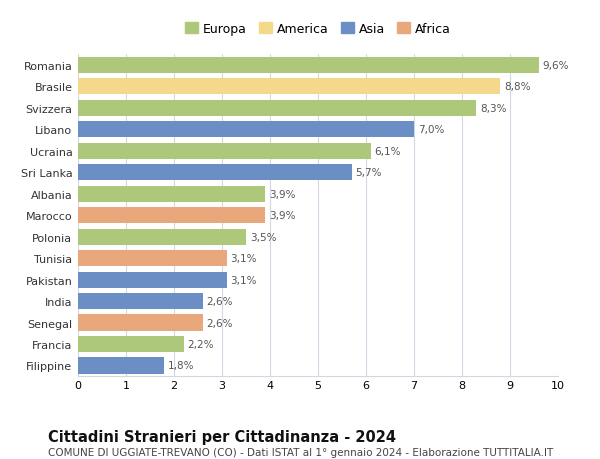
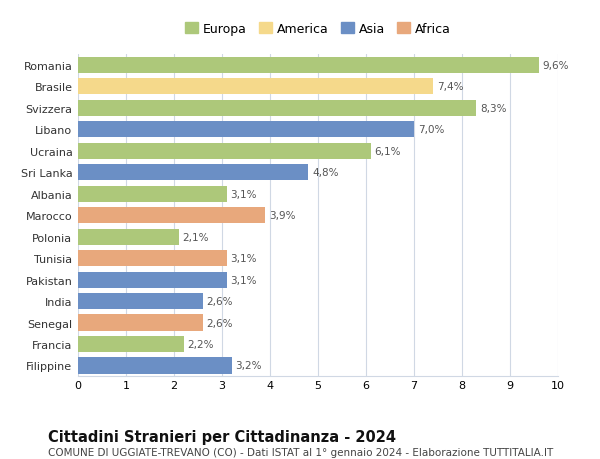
Brasile: 8,8% -> 7,4%
Sri Lanka: 5,7% -> 4,8%
Albania: 3,9% -> 3,1%
Polonia: 3,5% -> 2,1%
Filippine: 1,8% -> 3,2%
